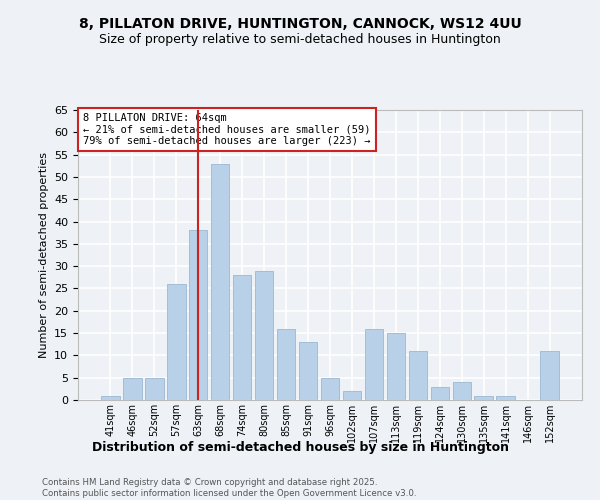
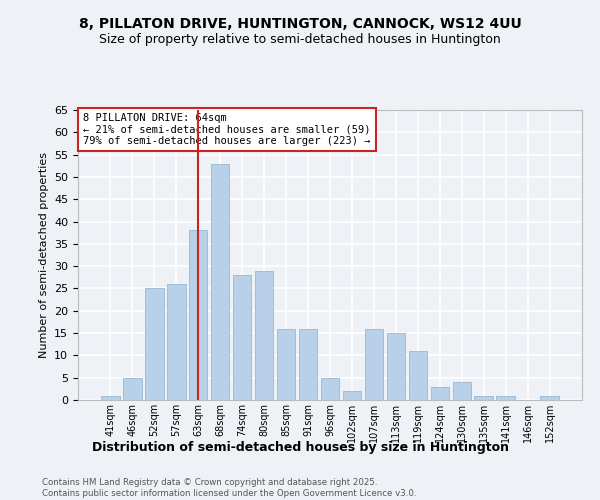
52sqm: 5 -> 25
91sqm: 13 -> 16
152sqm: 11 -> 1
